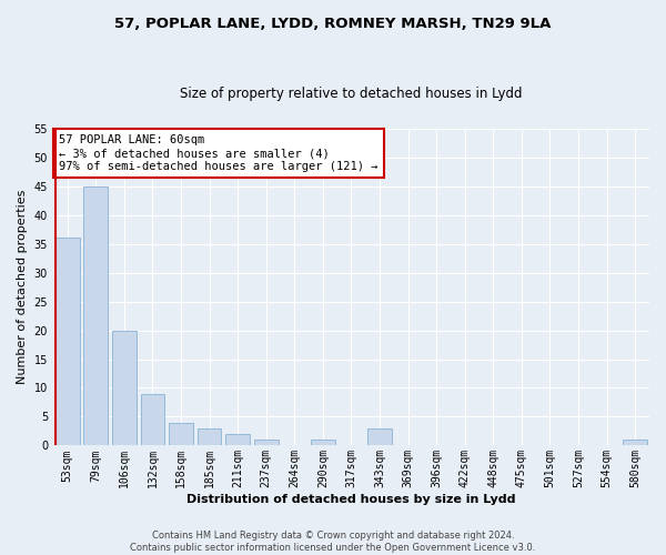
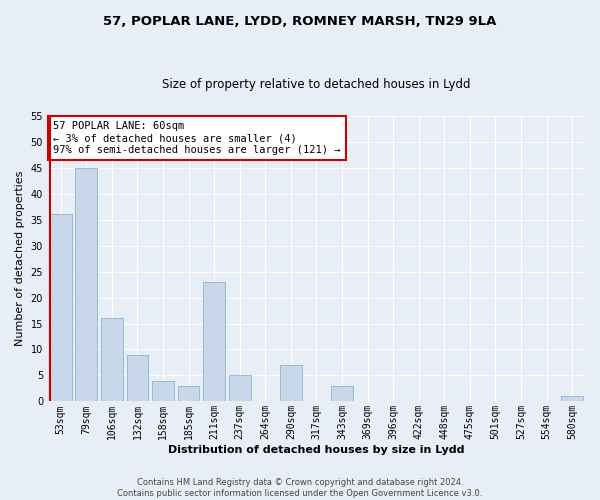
106sqm: 20 -> 16
211sqm: 2 -> 23
237sqm: 1 -> 5
290sqm: 1 -> 7
